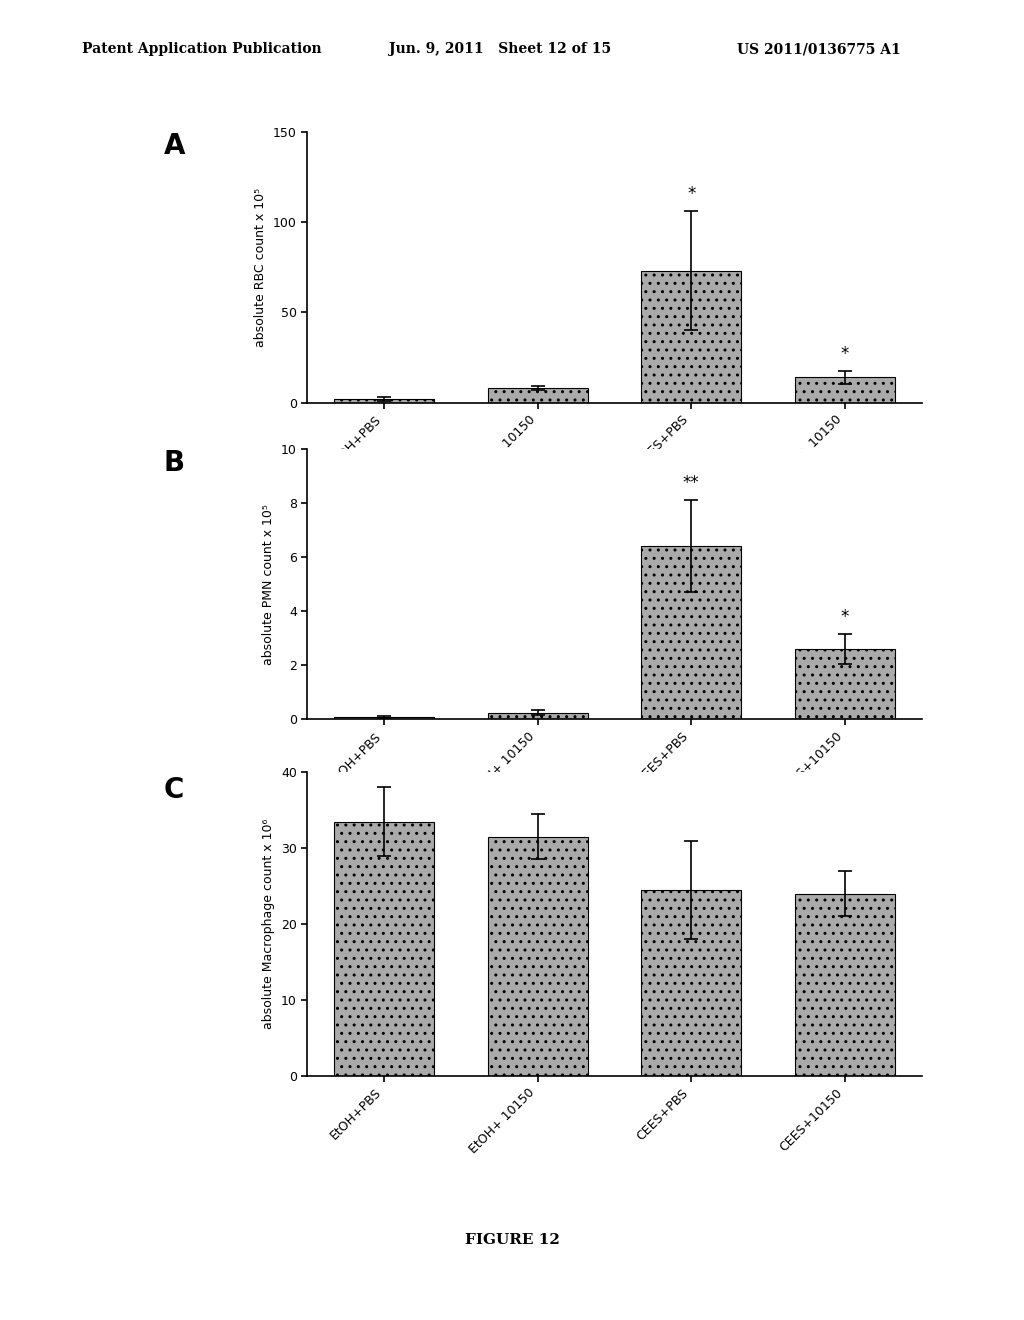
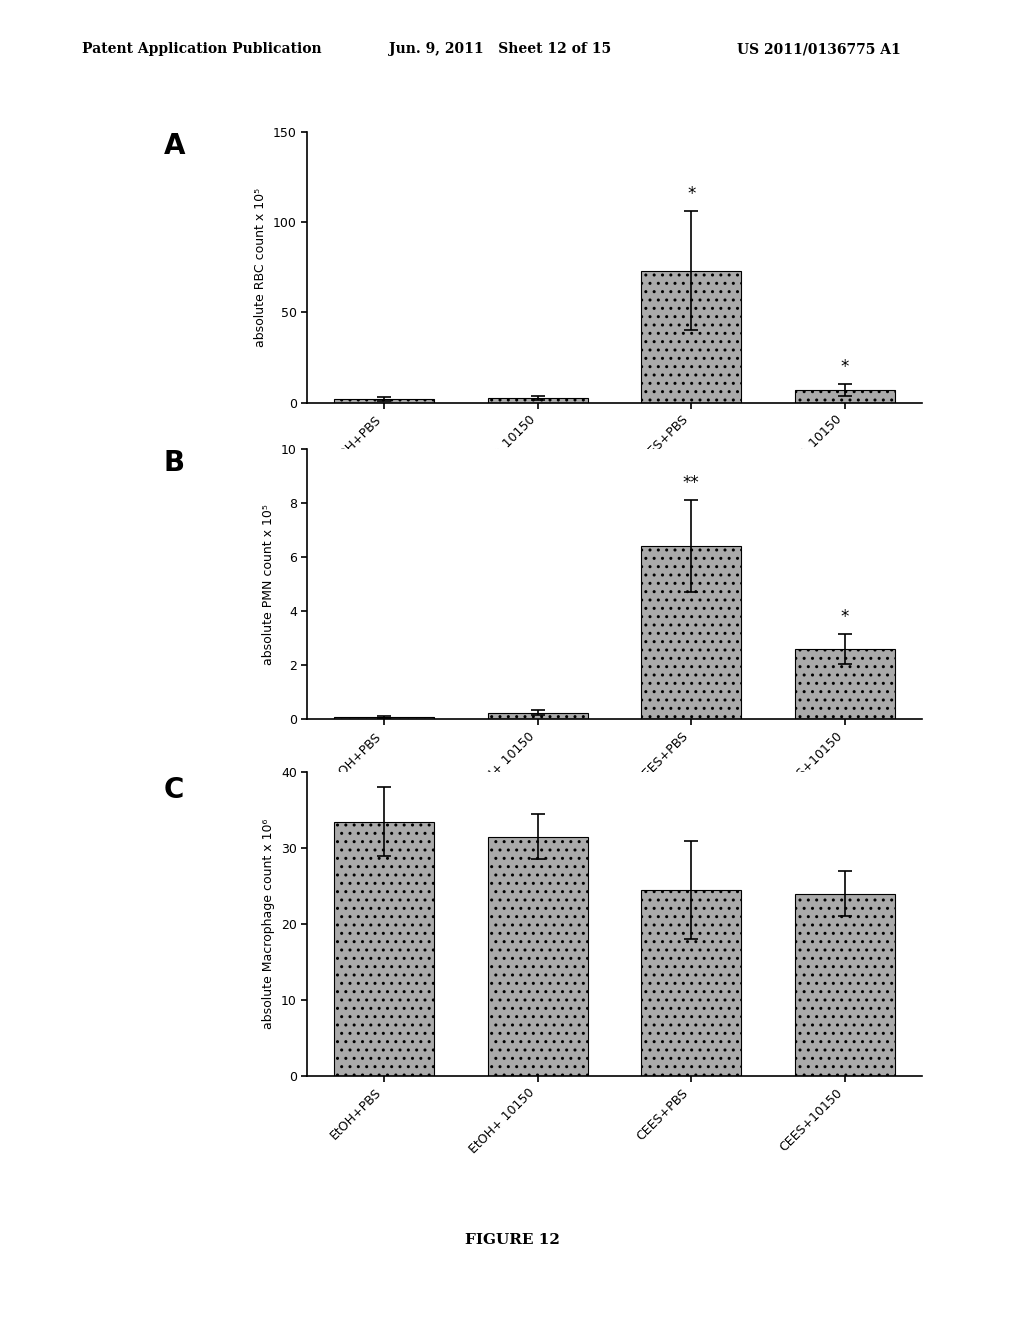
EtOH + 10150: 8 -> 2
CEES + 10150: 14 -> 7
